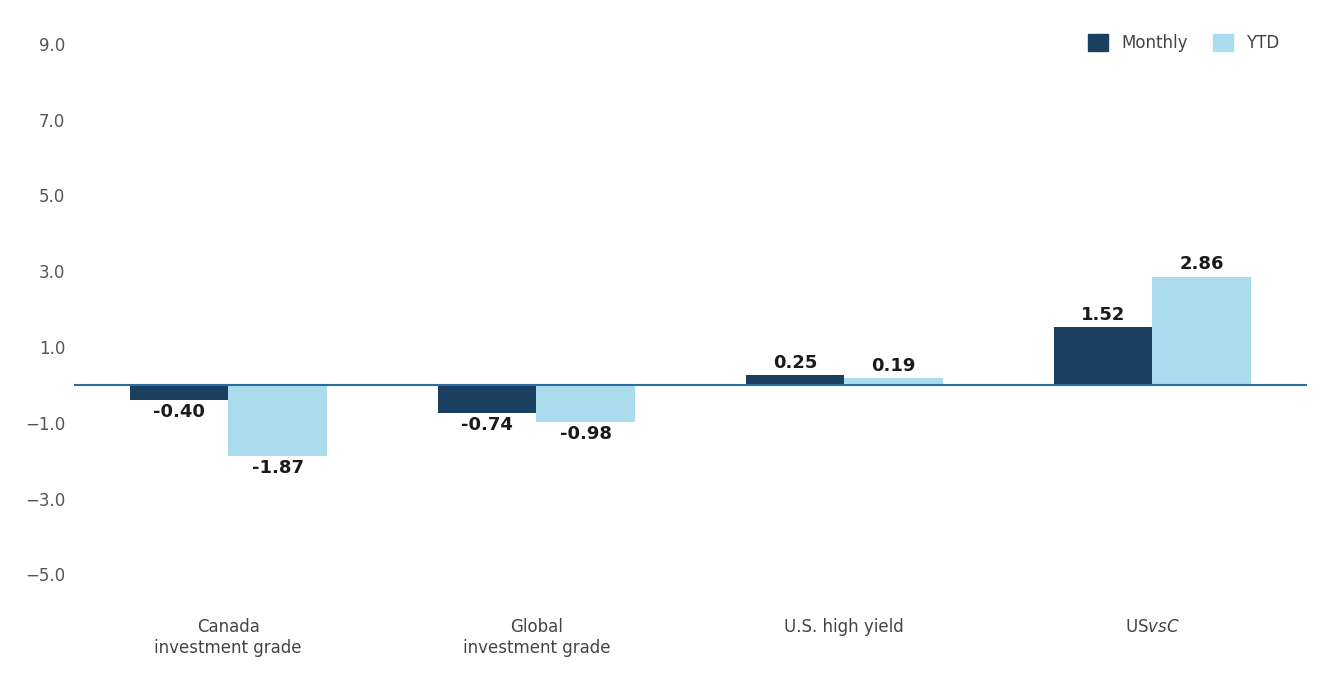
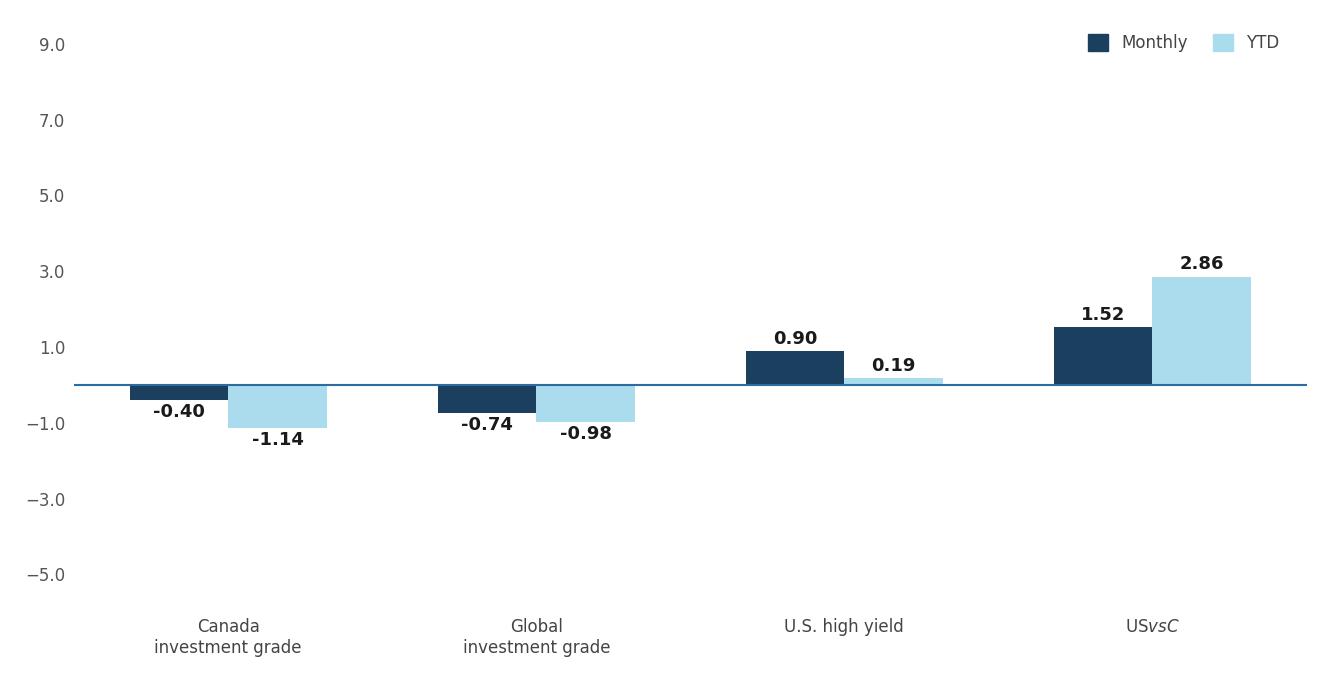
YTD/Canada investment grade: -1.87 -> -1.14
Monthly/U.S. high yield: 0.25 -> 0.90
